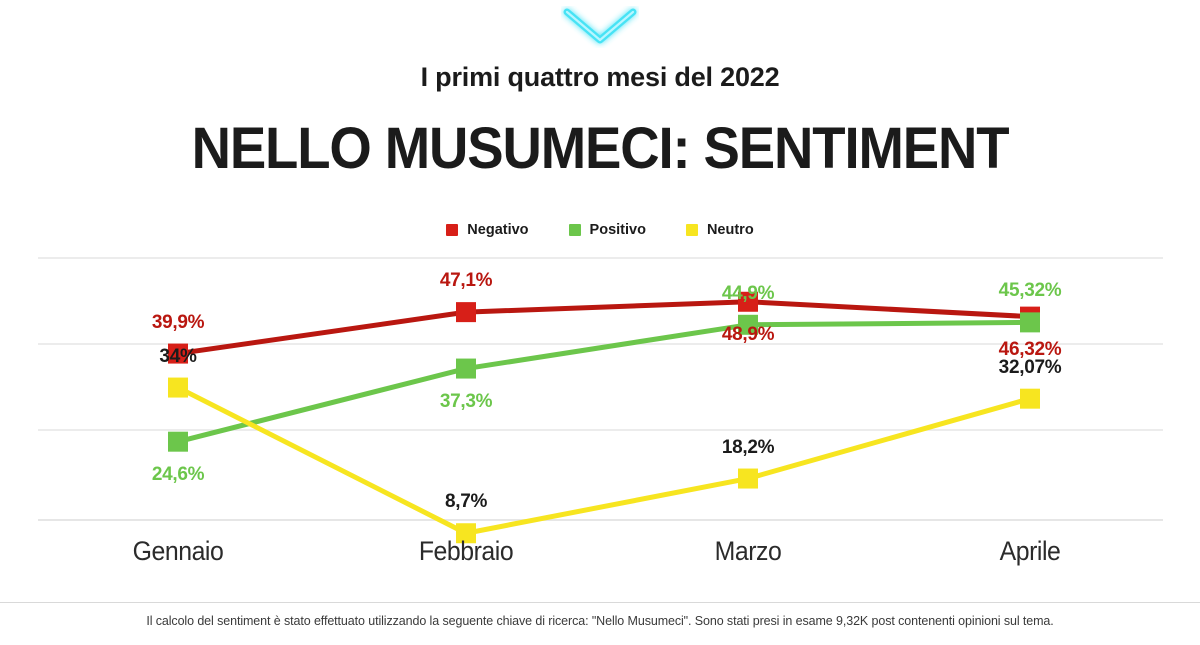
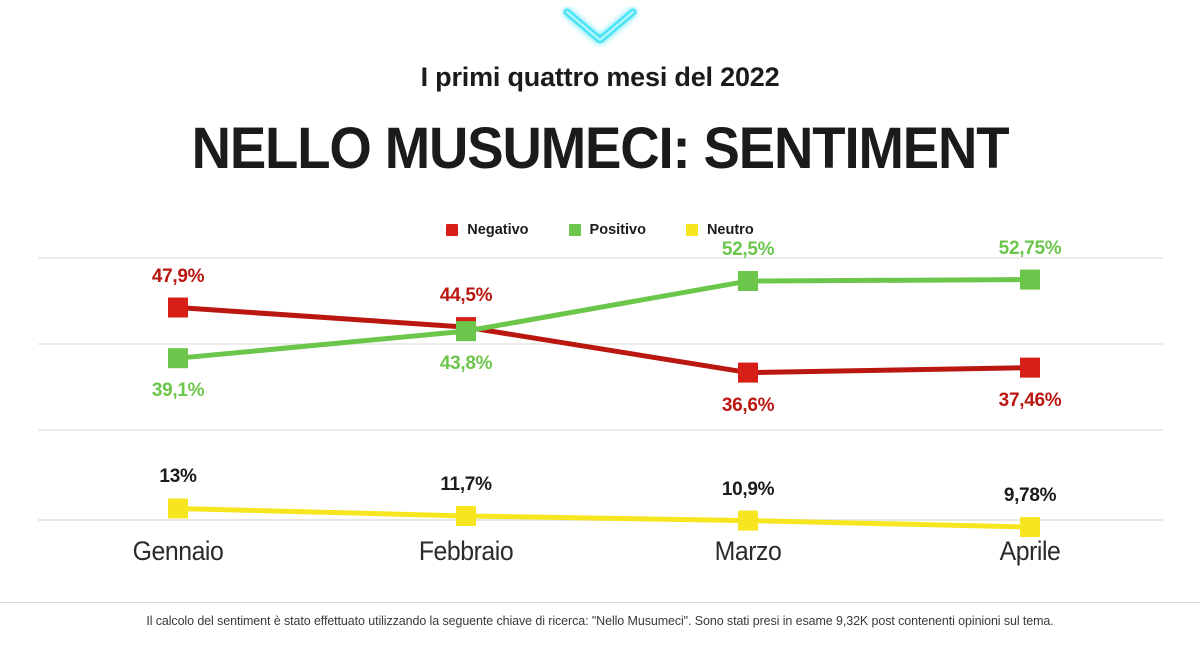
Negativo/Gennaio: 39,9% -> 47,9%
Positivo/Gennaio: 24,6% -> 39,1%
Neutro/Gennaio: 34% -> 13%
Negativo/Febbraio: 47,1% -> 44,5%
Positivo/Febbraio: 37,3% -> 43,8%
Neutro/Febbraio: 8,7% -> 11,7%
Negativo/Marzo: 48,9% -> 36,6%
Positivo/Marzo: 44,9% -> 52,5%
Neutro/Marzo: 18,2% -> 10,9%
Negativo/Aprile: 46,32% -> 37,46%
Positivo/Aprile: 45,32% -> 52,75%
Neutro/Aprile: 32,07% -> 9,78%
